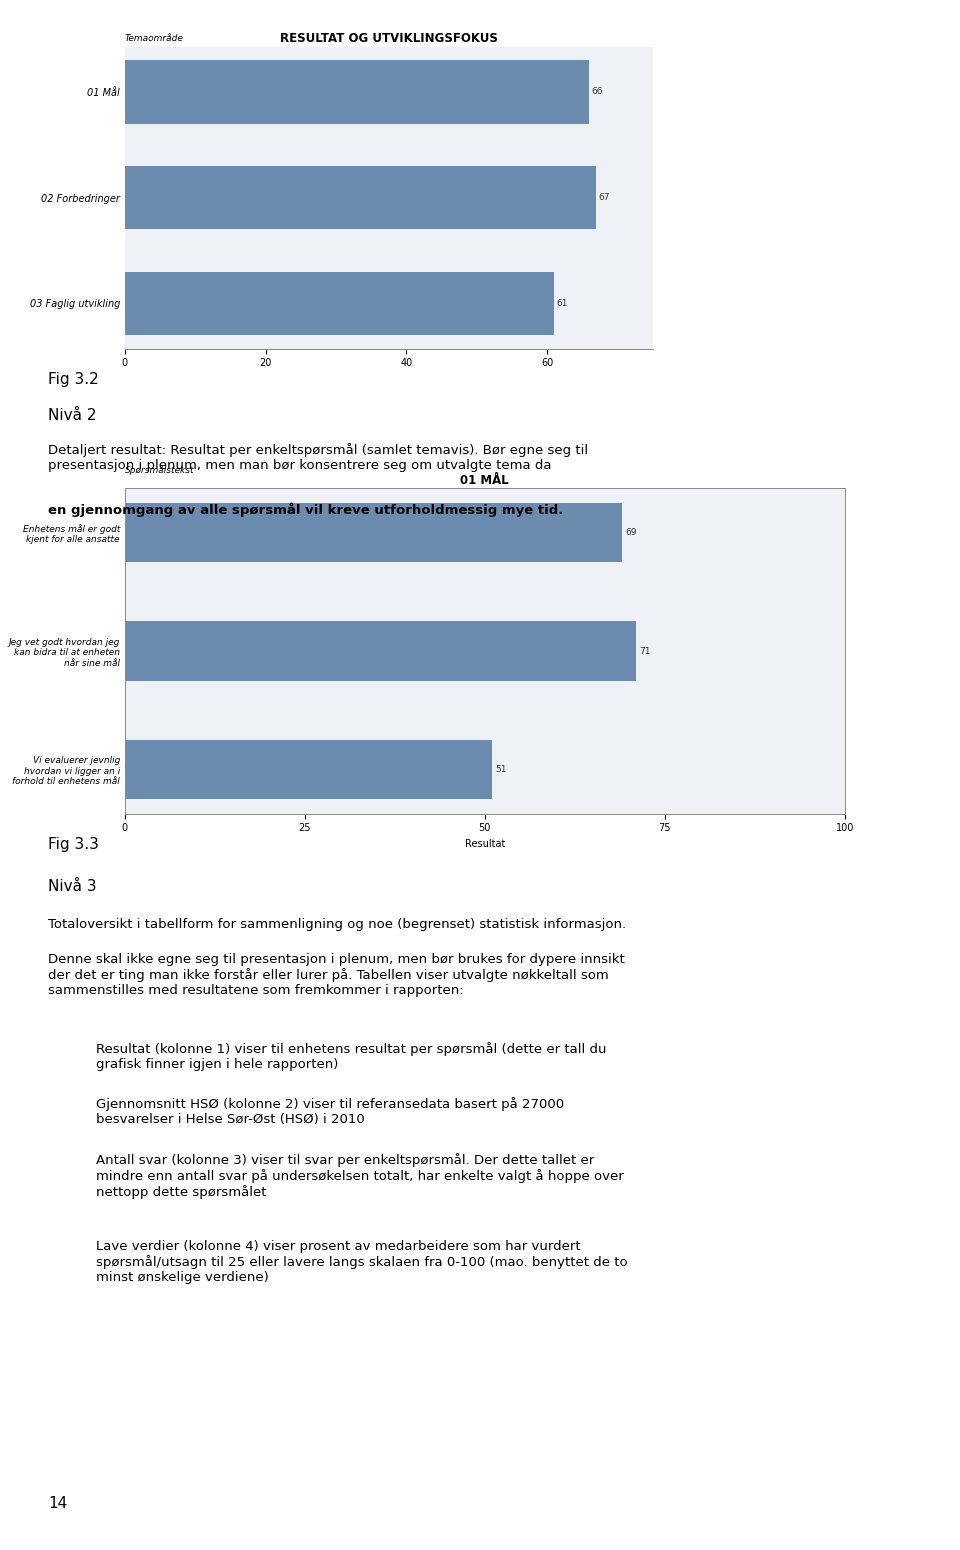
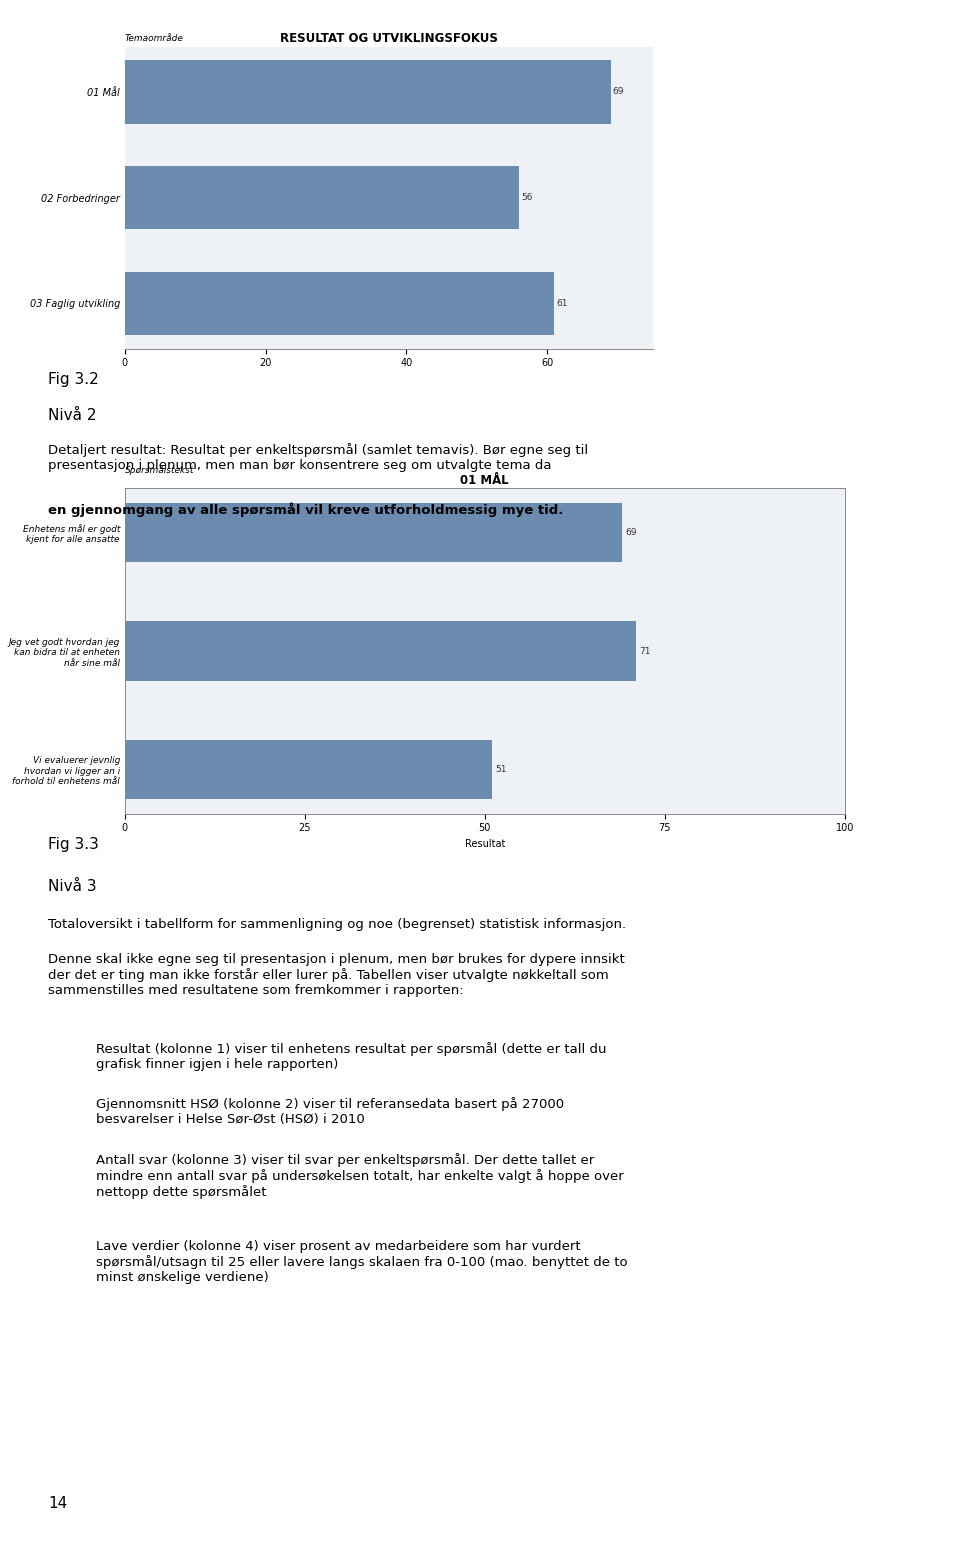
RESULTAT OG UTVIKLINGSFOKUS/01 Mål: 66 -> 69
RESULTAT OG UTVIKLINGSFOKUS/02 Forbedringer: 67 -> 56
